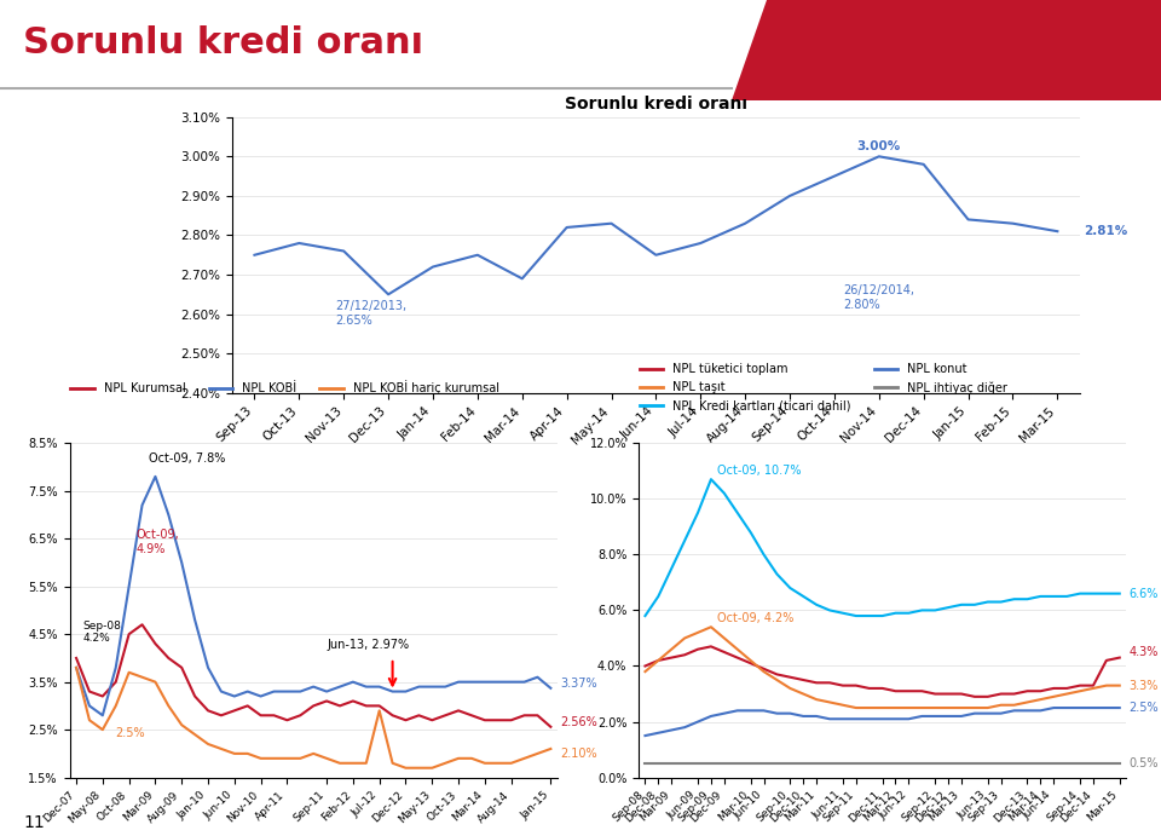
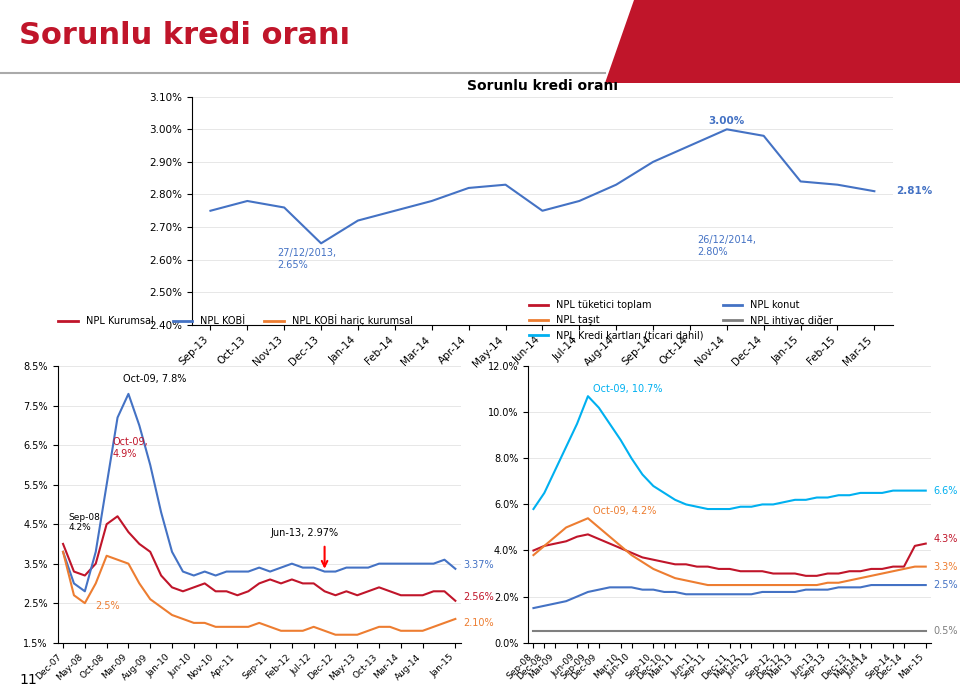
Sorunlu kredi oranı/Mar-14: 2.69% -> 2.78%
NPL KOBİ hariç kurumsal/Jul-12: 2.9% -> 1.9%
